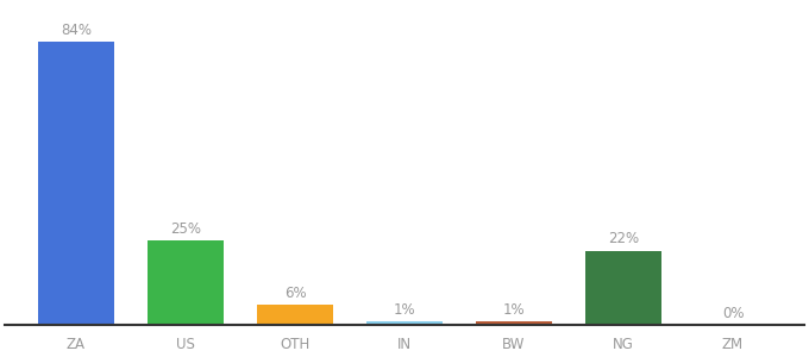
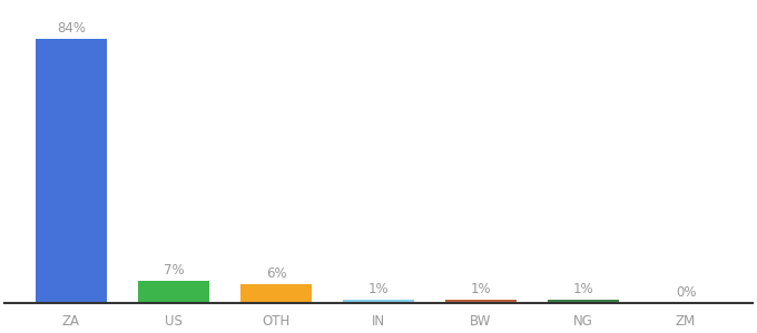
US: 25% -> 7%
NG: 22% -> 1%
